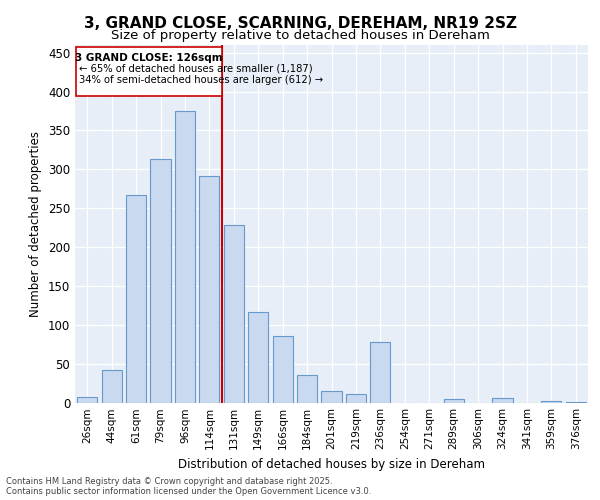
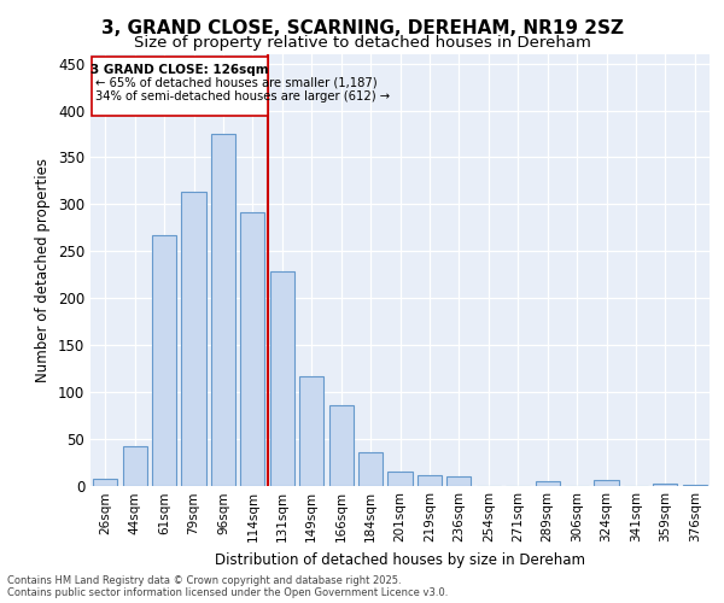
236sqm: 78 -> 10
